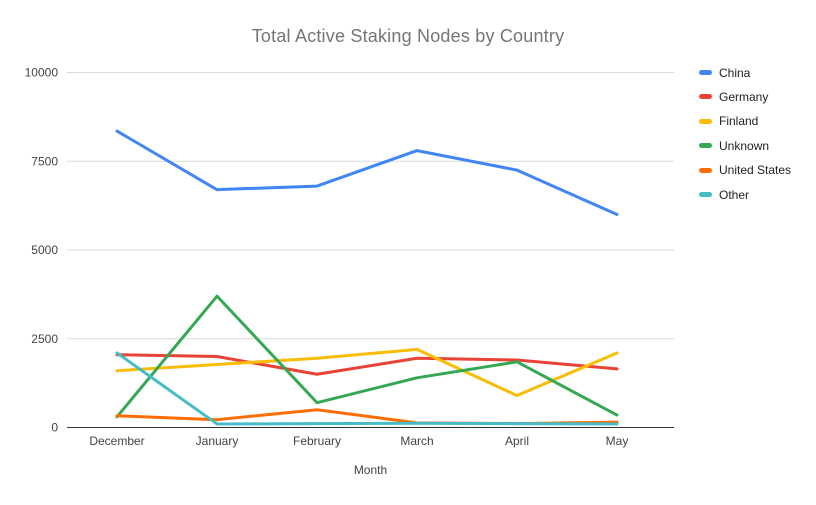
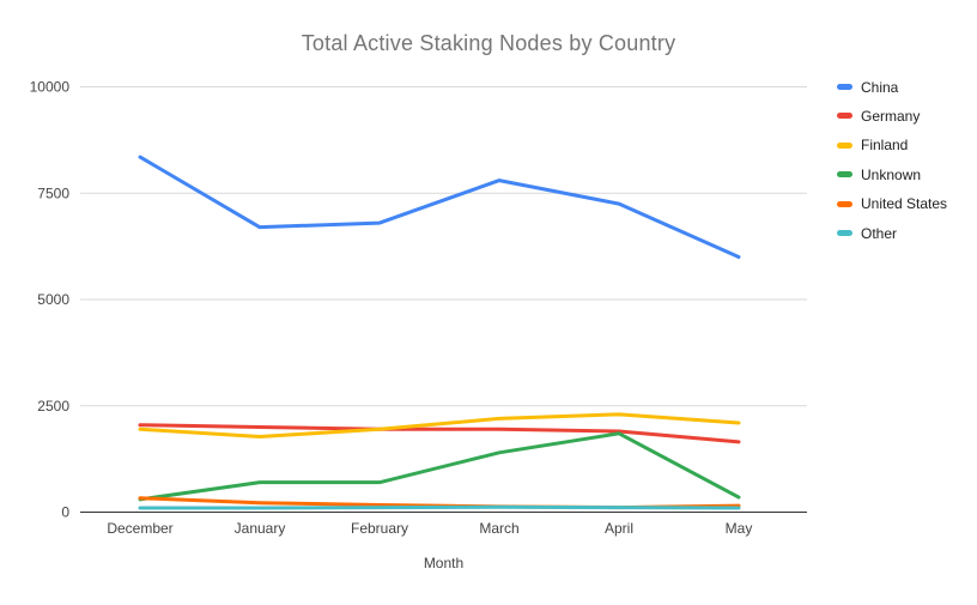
Finland/December: 1600 -> 2000
Other/December: 2100 -> 100
Unknown/January: 3700 -> 700
Germany/February: 1500 -> 2000
United States/February: 500 -> 200
Finland/April: 900 -> 2300
